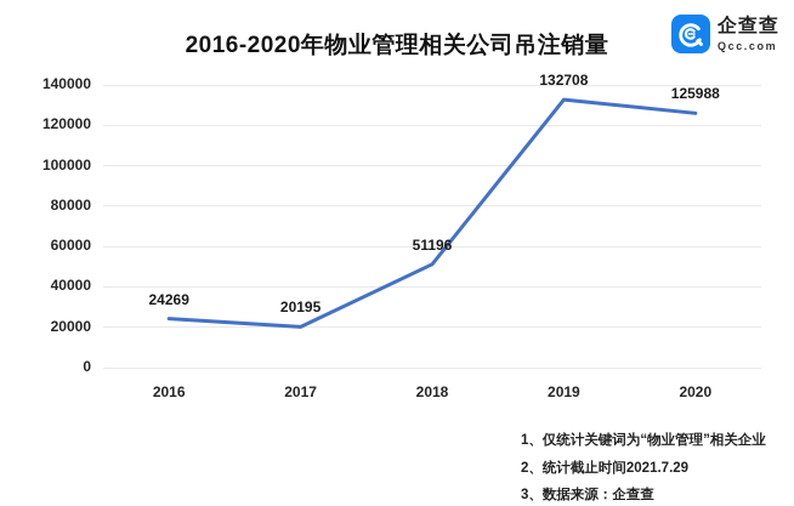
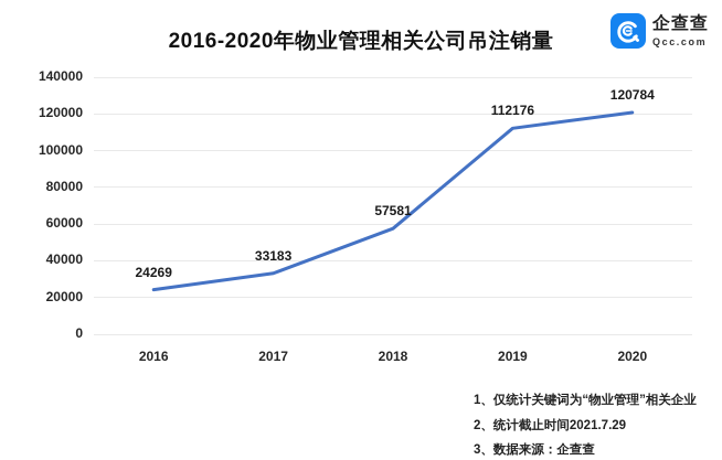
2017: 20195 -> 33183
2018: 51196 -> 57581
2019: 132708 -> 112176
2020: 125988 -> 120784
